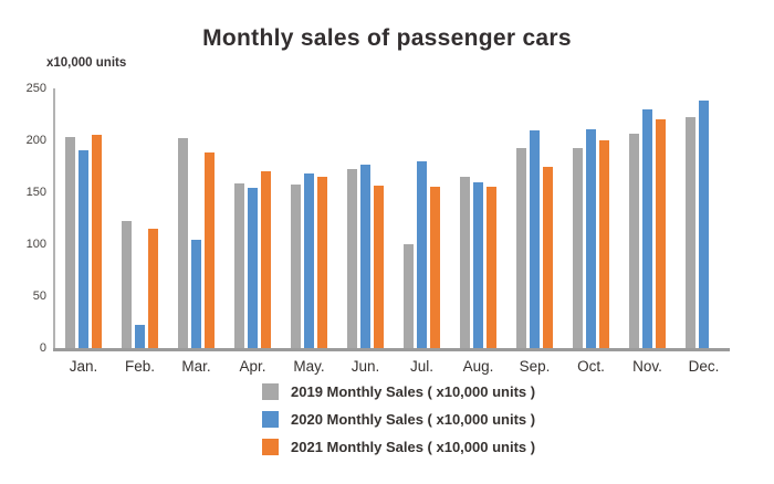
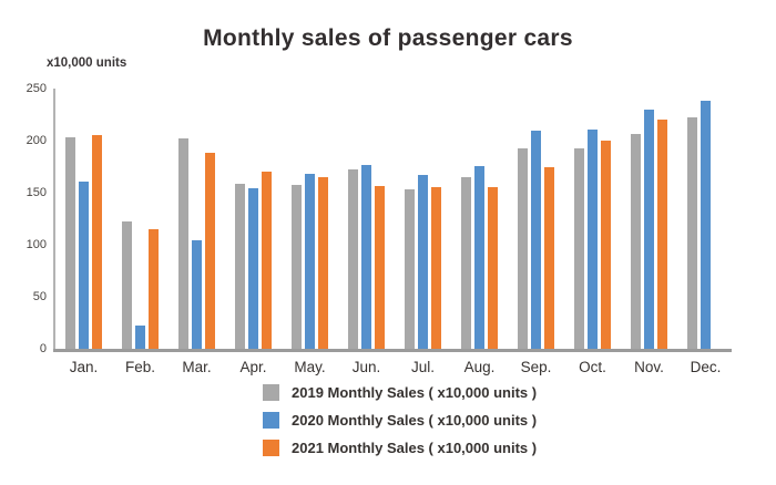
2020 Monthly Sales ( x10,000 units )/Jan.: 190 -> 160
2019 Monthly Sales ( x10,000 units )/Jul.: 100 -> 150
2020 Monthly Sales ( x10,000 units )/Jul.: 180 -> 170
2020 Monthly Sales ( x10,000 units )/Aug.: 160 -> 180
